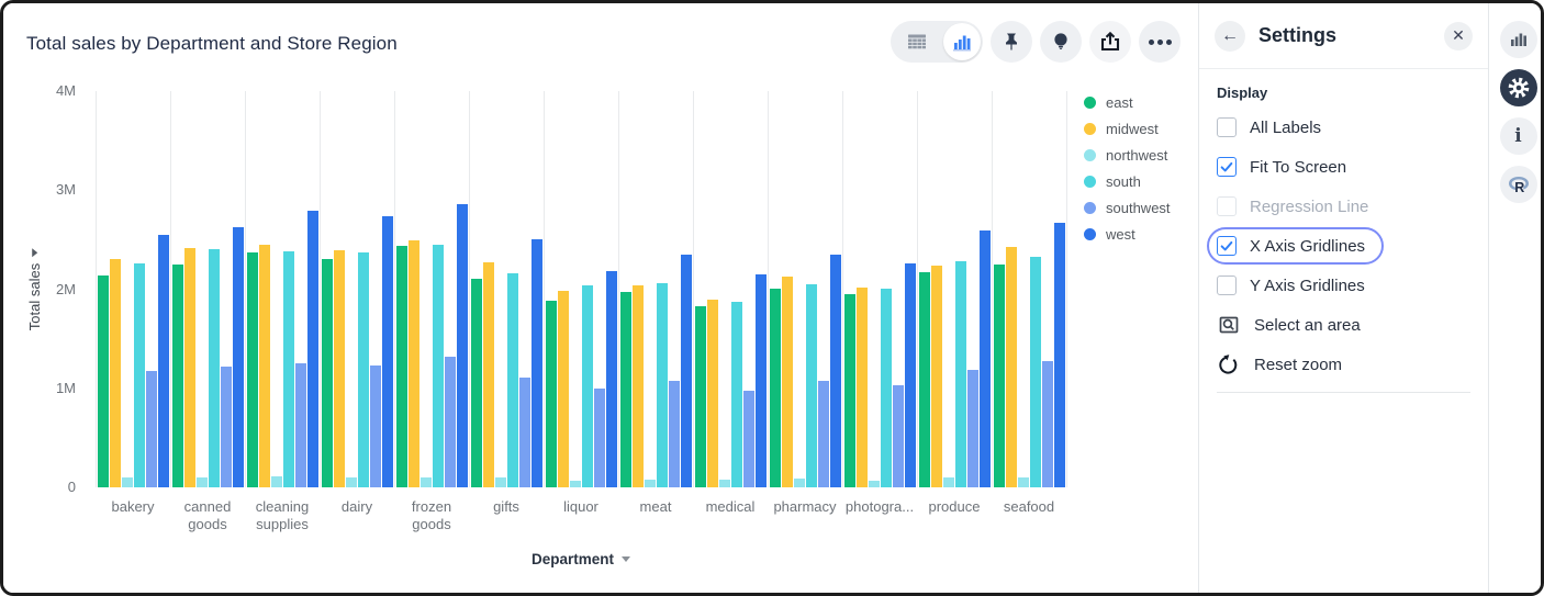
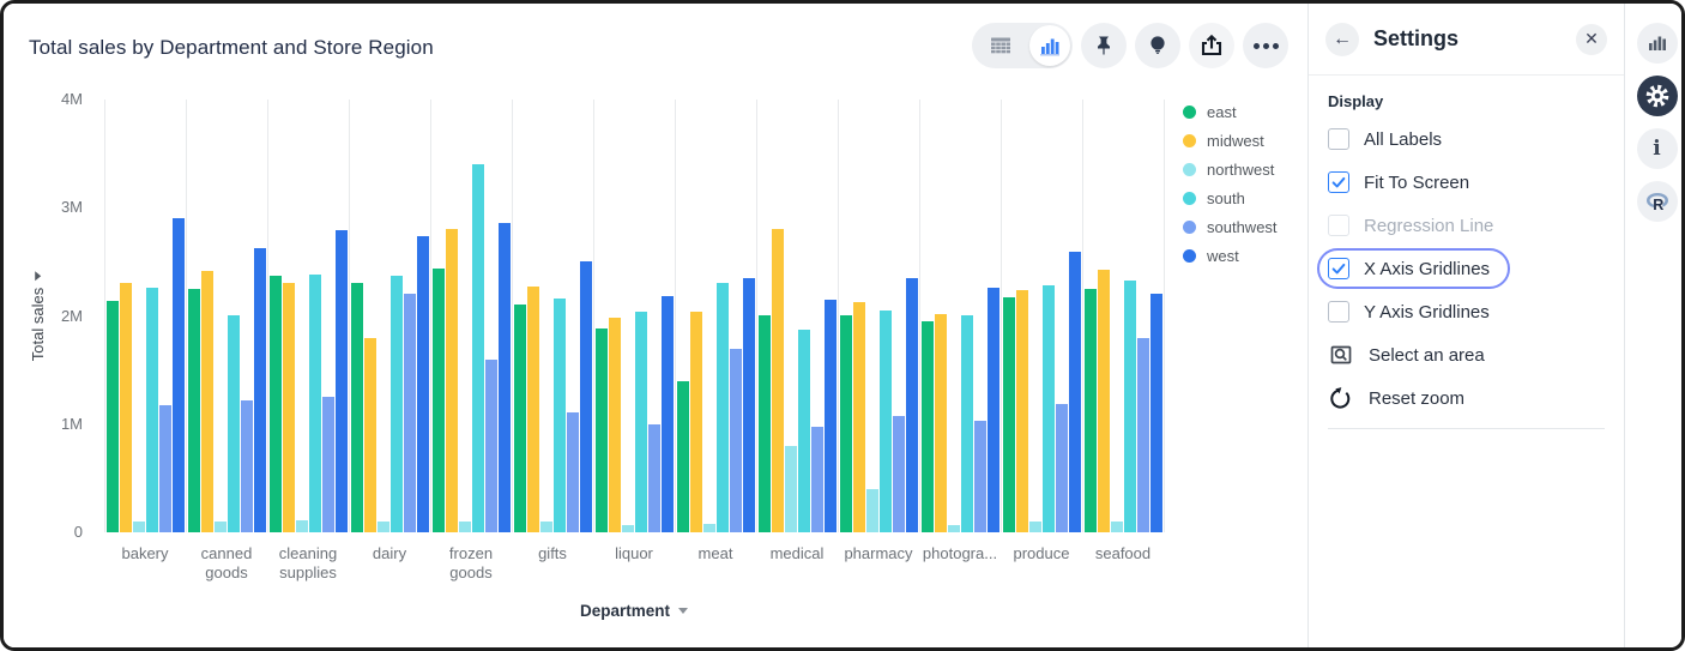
west/bakery: 2.6M -> 2.9M
south/canned goods: 2.4M -> 2.0M
midwest/cleaning supplies: 2.4M -> 2.3M
midwest/dairy: 2.4M -> 1.8M
southwest/dairy: 1.2M -> 2.2M
midwest/frozen goods: 2.5M -> 2.8M
south/frozen goods: 2.4M -> 3.4M
southwest/frozen goods: 1.3M -> 1.6M
east/meat: 2.0M -> 1.4M
south/meat: 2.1M -> 2.3M
southwest/meat: 1.1M -> 1.7M
east/medical: 1.8M -> 2.0M
midwest/medical: 1.9M -> 2.8M
northwest/medical: 0.1M -> 0.8M
northwest/pharmacy: 0.1M -> 0.4M
southwest/seafood: 1.3M -> 1.8M
west/seafood: 2.7M -> 2.2M
